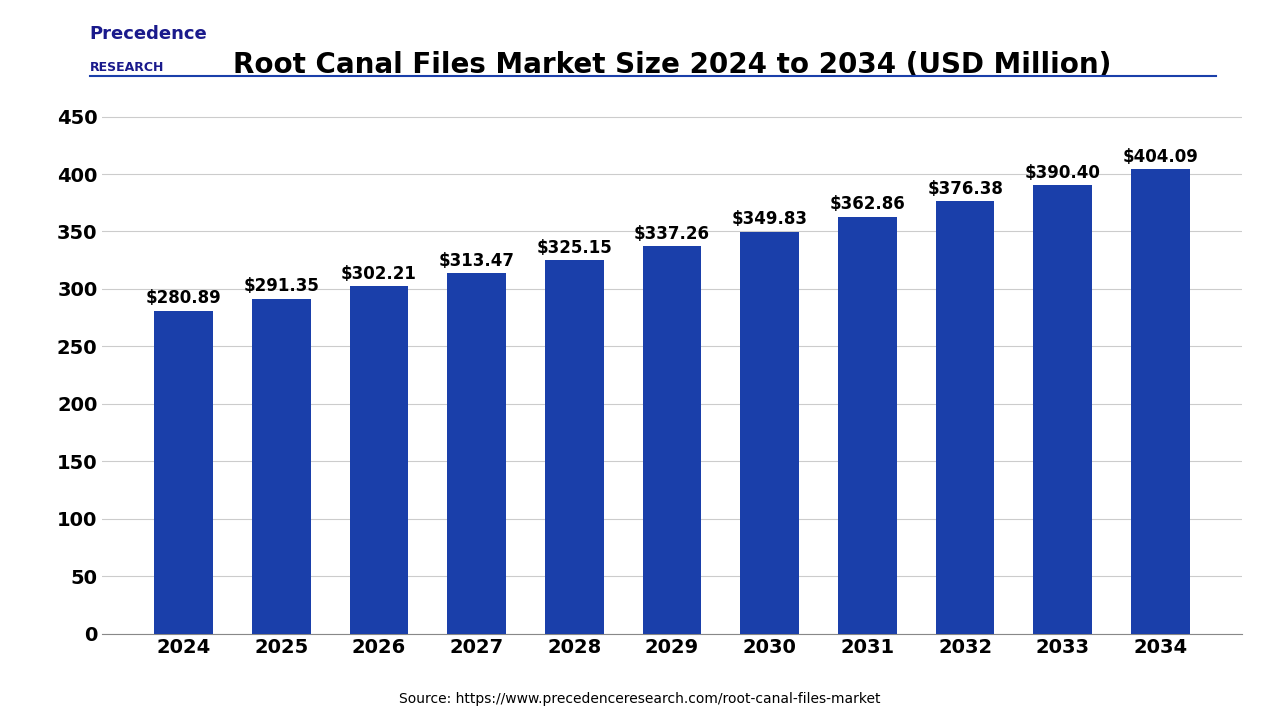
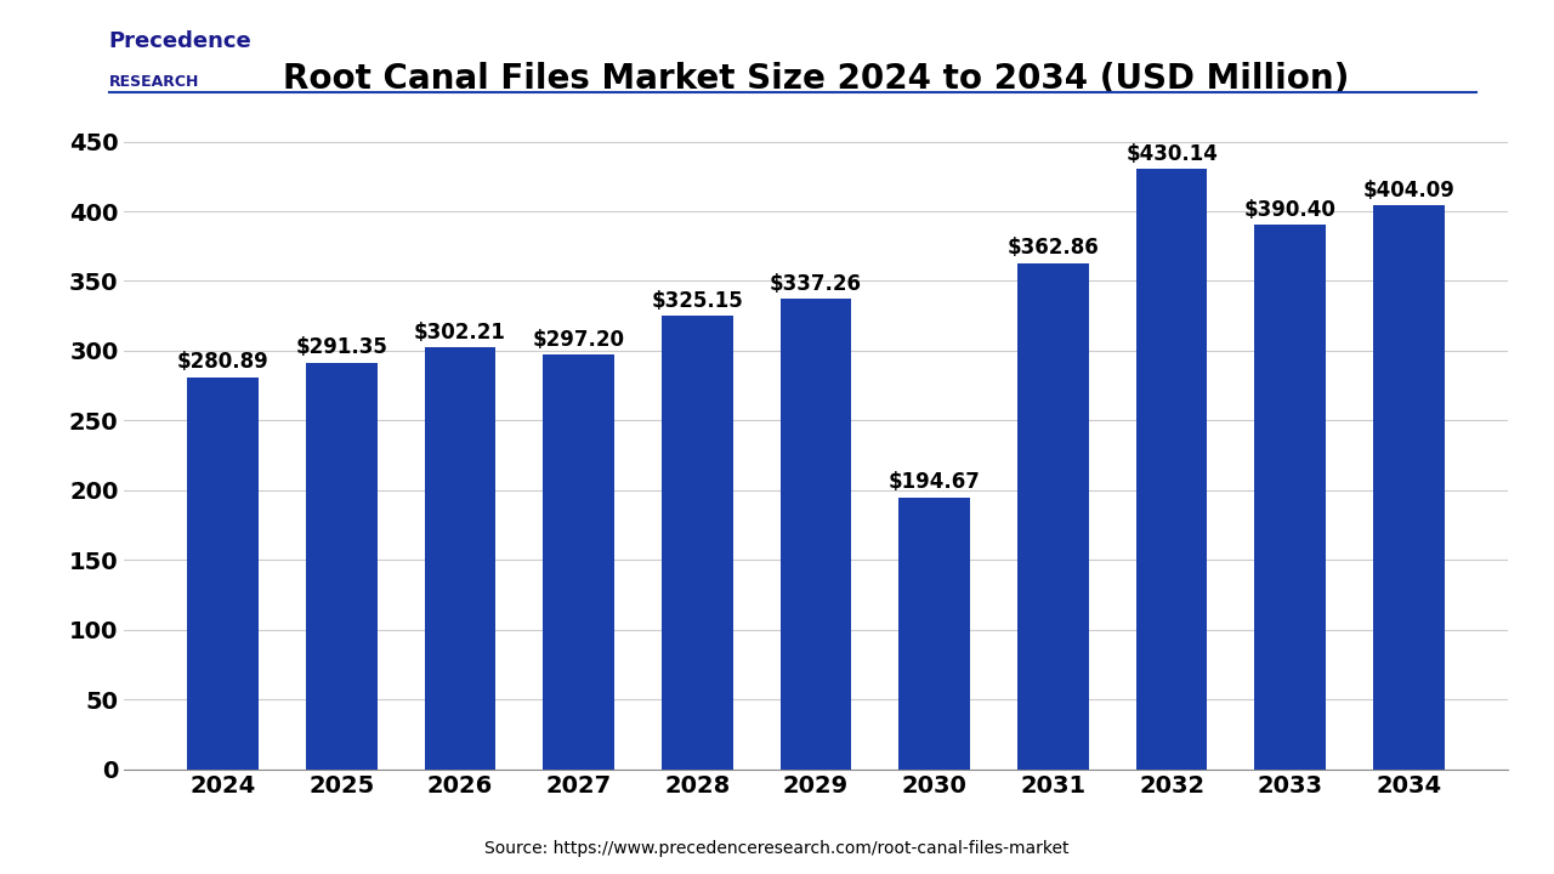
2027: $313.47 -> $297.20
2030: $349.83 -> $194.67
2032: $376.38 -> $430.14
